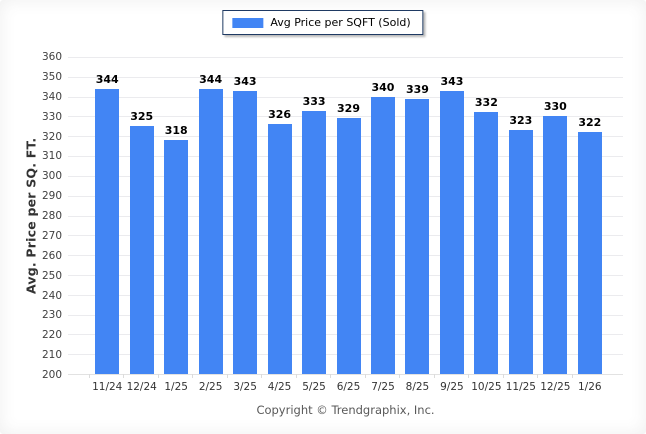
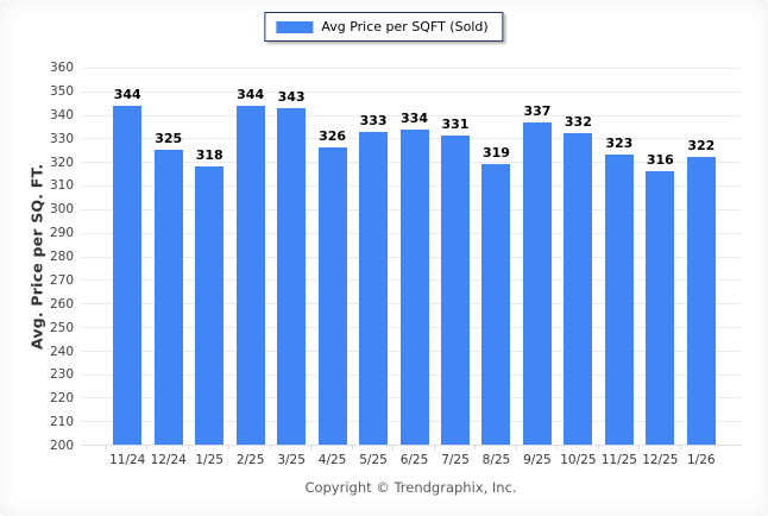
6/25: 329 -> 334
7/25: 340 -> 331
8/25: 339 -> 319
9/25: 343 -> 337
12/25: 330 -> 316
